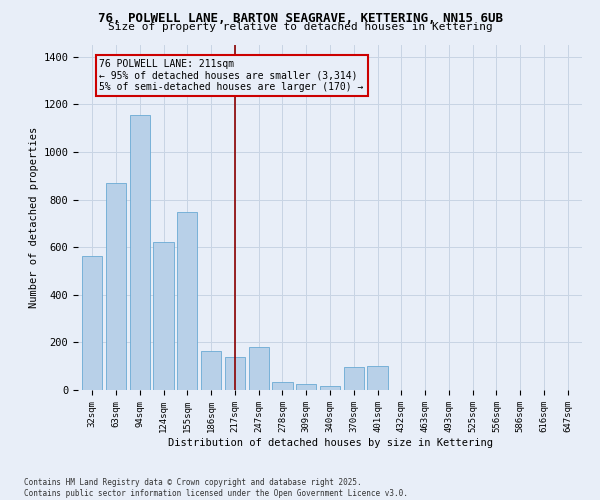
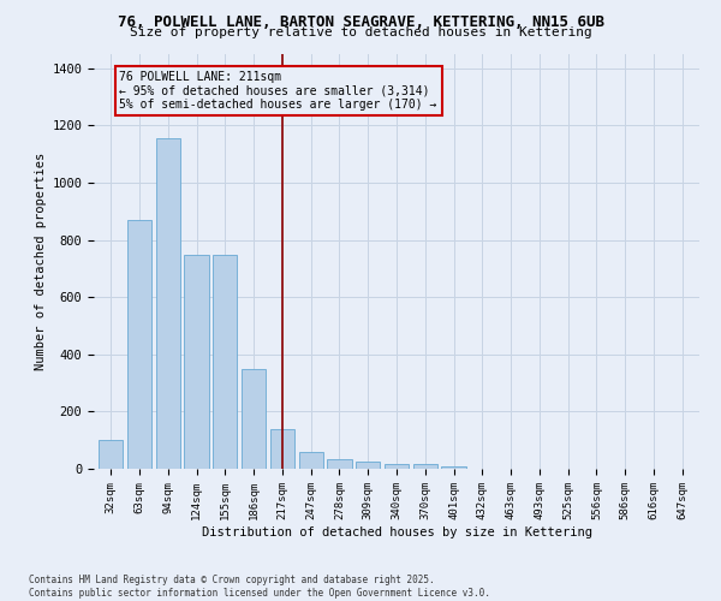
32sqm: 565 -> 100
124sqm: 620 -> 750
186sqm: 165 -> 350
247sqm: 180 -> 60
370sqm: 95 -> 18
401sqm: 100 -> 10
